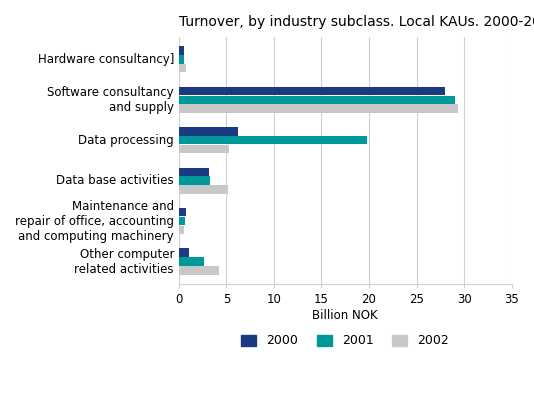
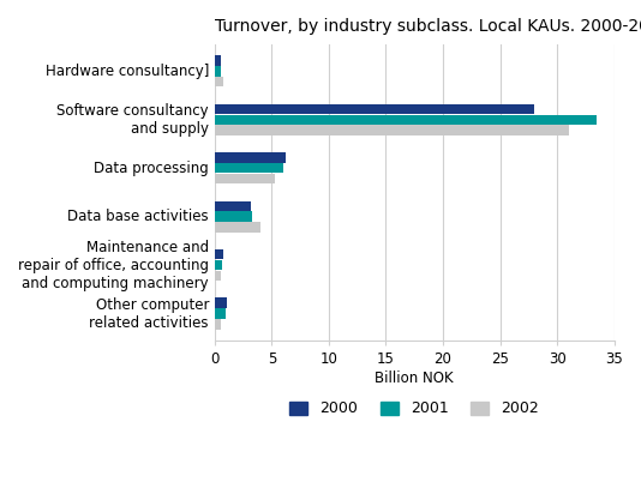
2001/Software consultancy and supply: 29.0 -> 33.5
2002/Software consultancy and supply: 29.4 -> 31.0
2001/Data processing: 19.8 -> 6.0
2002/Data base activities: 5.2 -> 4.0
2001/Other computer related activities: 2.6 -> 1.0
2002/Other computer related activities: 4.2 -> 0.6
